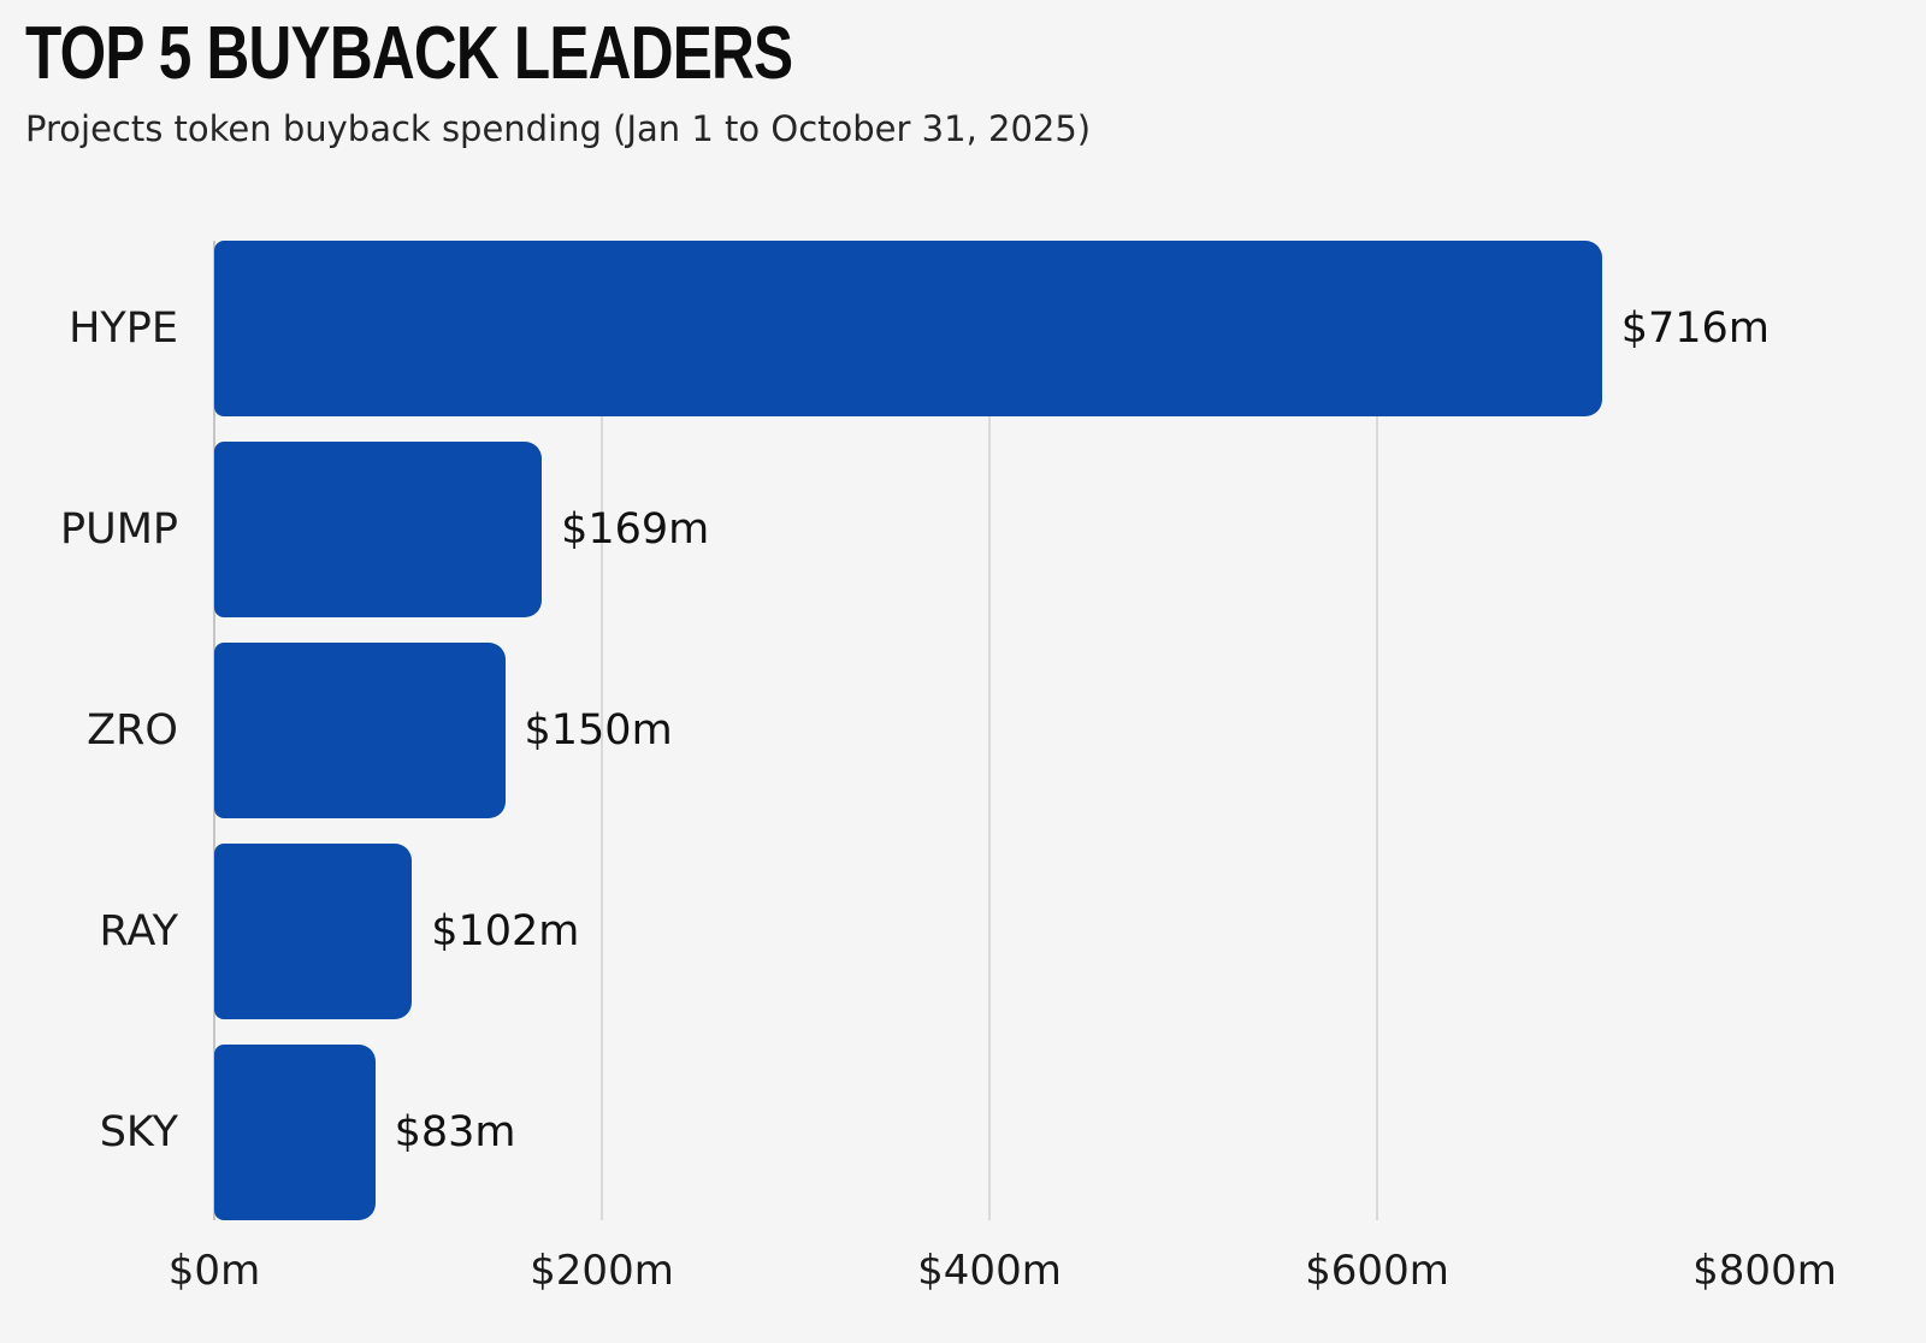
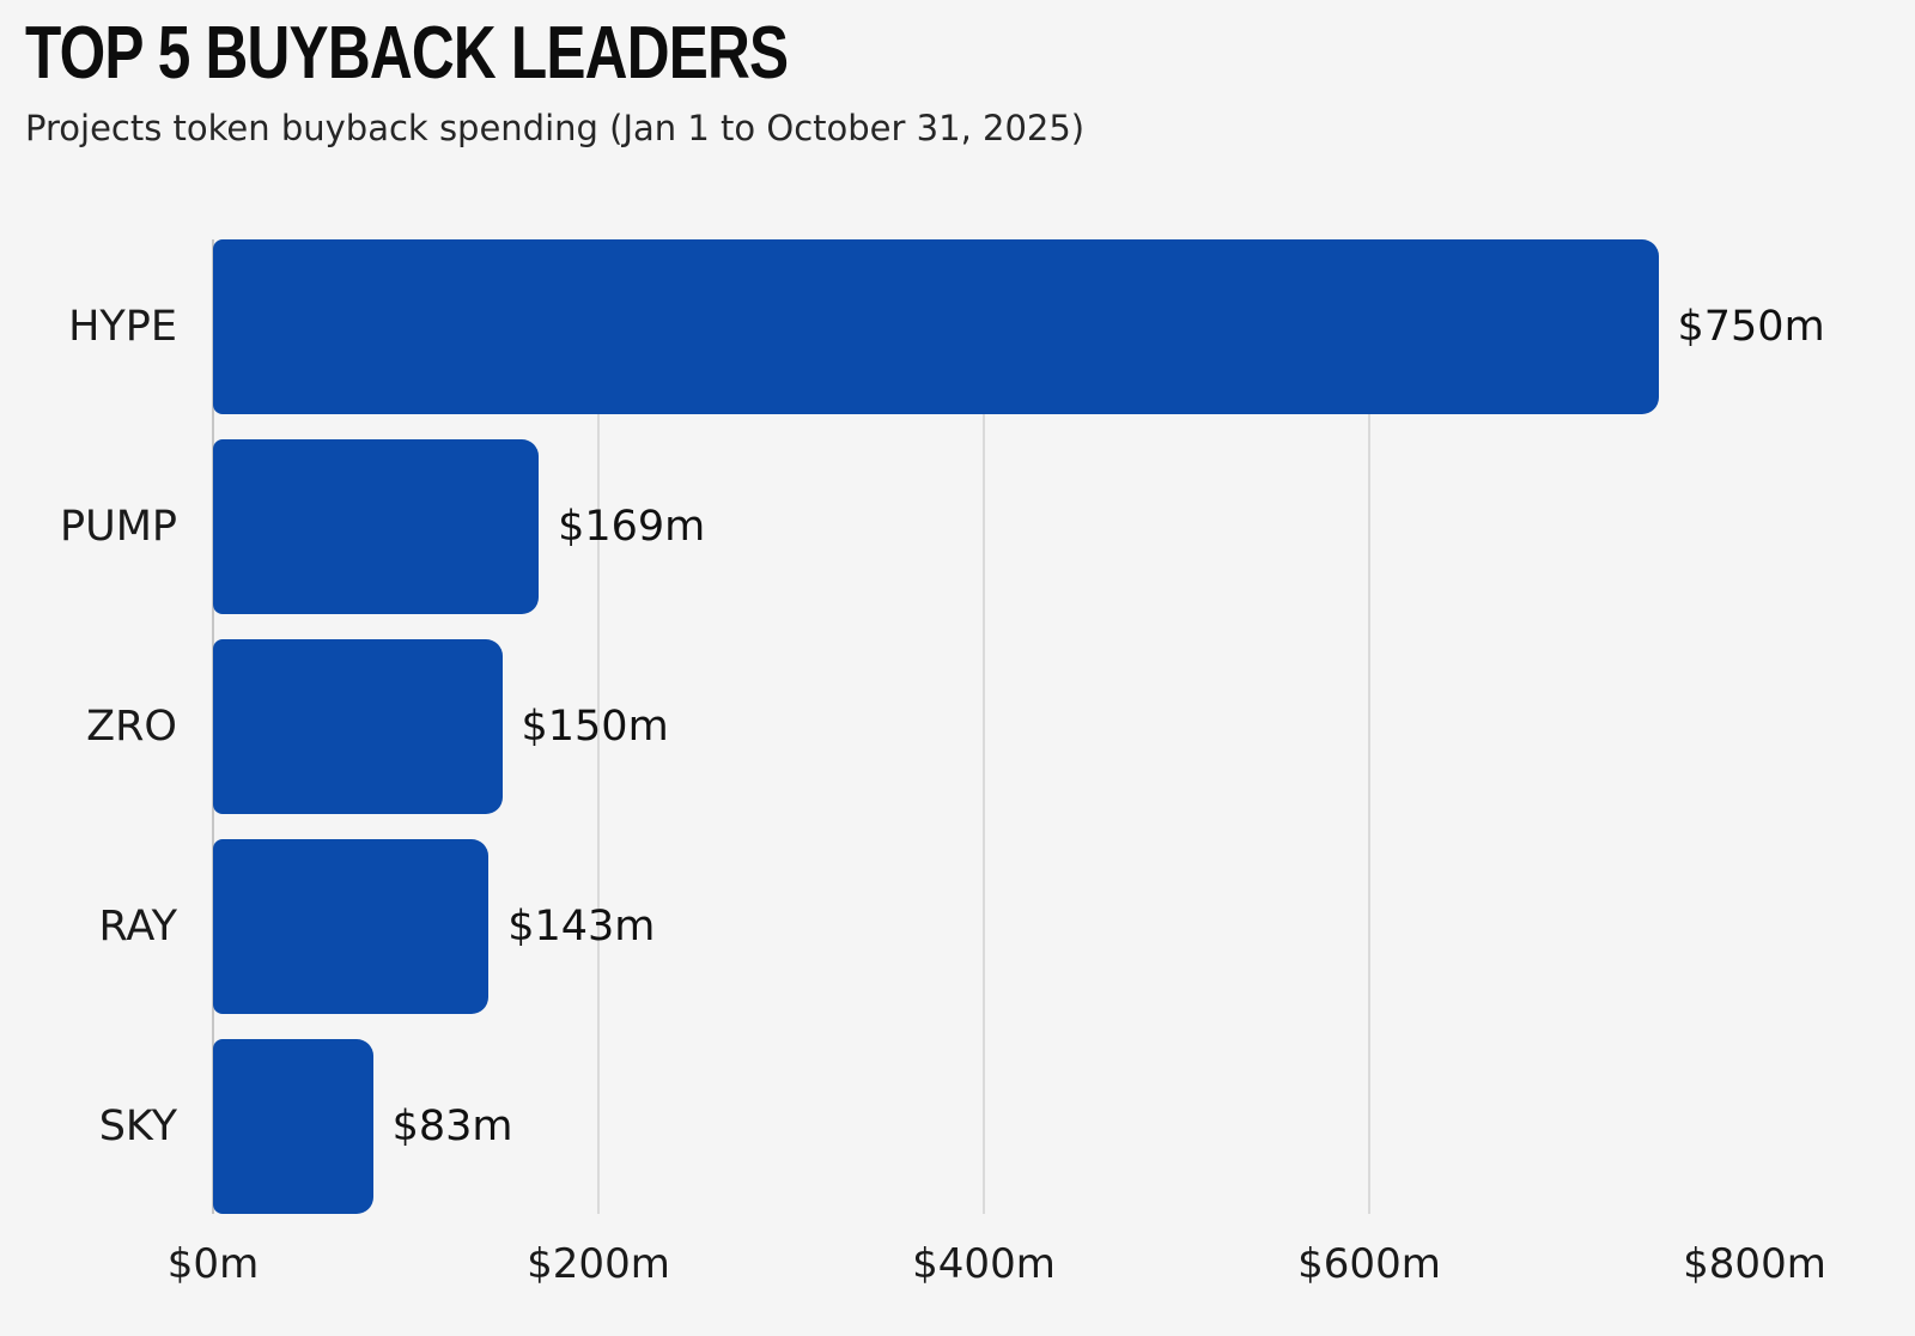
HYPE: $716m -> $750m
RAY: $102m -> $143m
